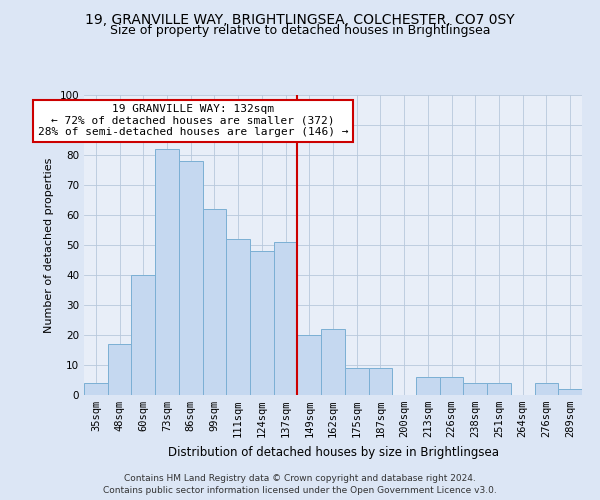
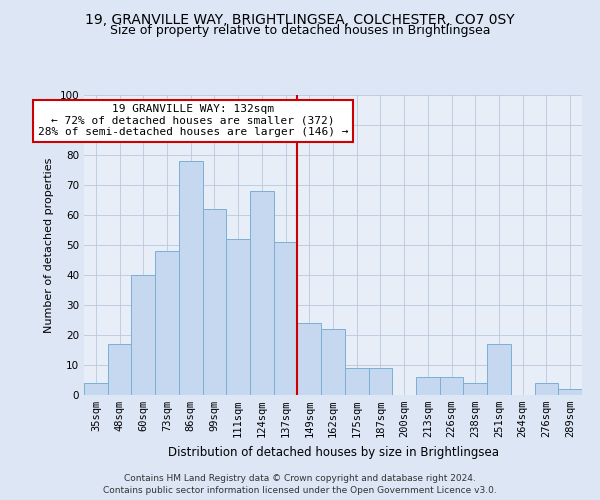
73sqm: 82 -> 48
124sqm: 48 -> 68
149sqm: 20 -> 24
251sqm: 4 -> 17
